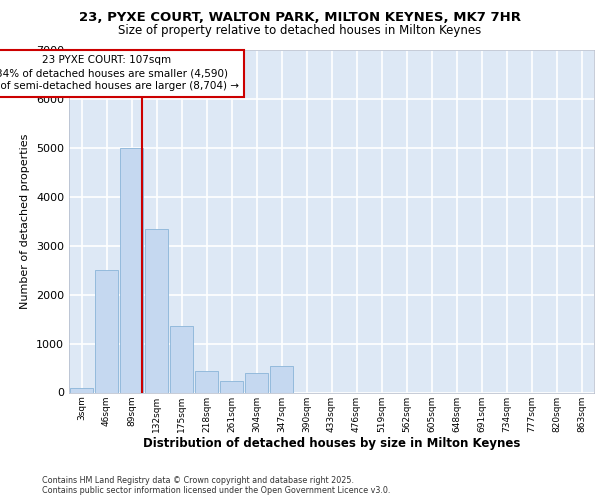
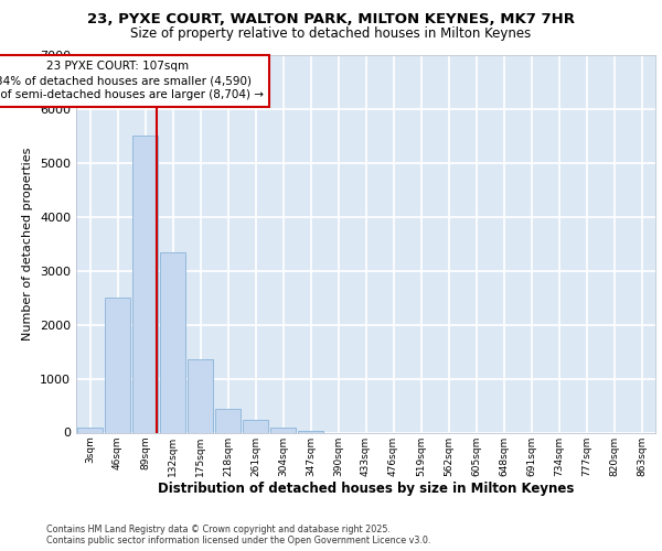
89sqm: 5000 -> 5500
304sqm: 400 -> 100
347sqm: 550 -> 40
